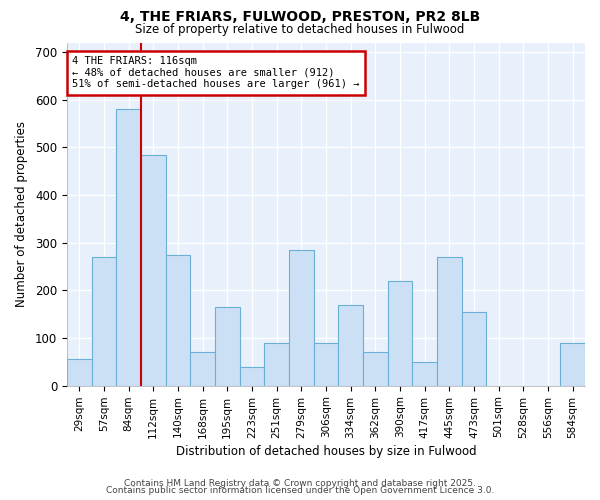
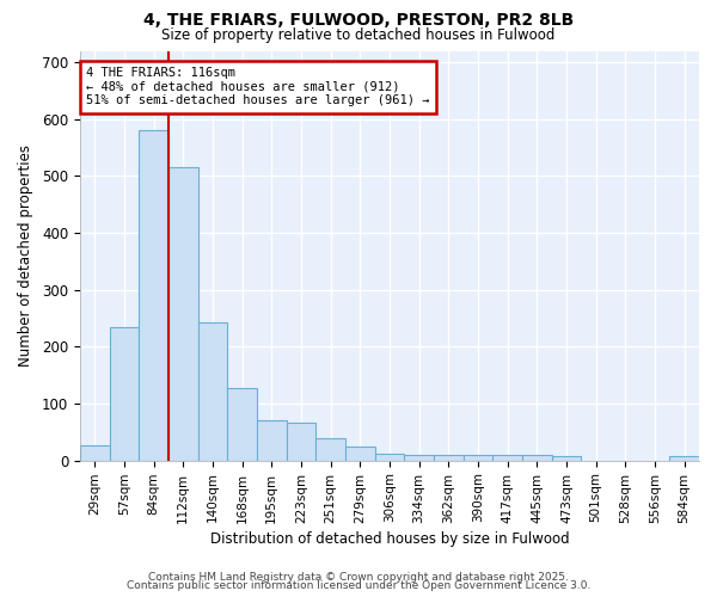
29sqm: 55 -> 27
57sqm: 270 -> 235
112sqm: 485 -> 515
140sqm: 275 -> 243
168sqm: 70 -> 127
195sqm: 165 -> 70
223sqm: 40 -> 67
251sqm: 90 -> 40
279sqm: 285 -> 25
306sqm: 90 -> 13
334sqm: 170 -> 10
362sqm: 70 -> 10
390sqm: 220 -> 10
417sqm: 50 -> 10
445sqm: 270 -> 10
473sqm: 155 -> 7
584sqm: 90 -> 7
